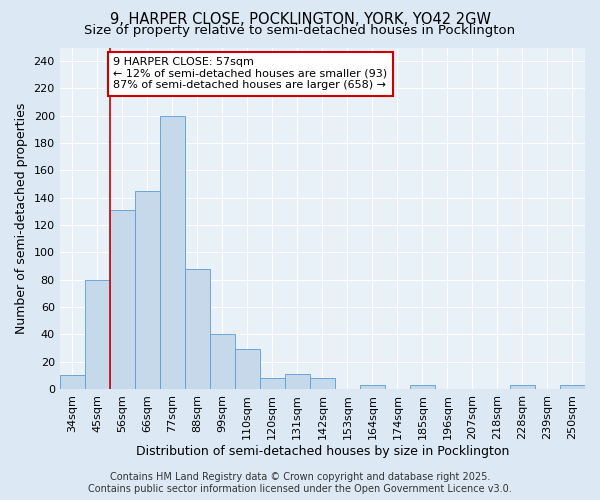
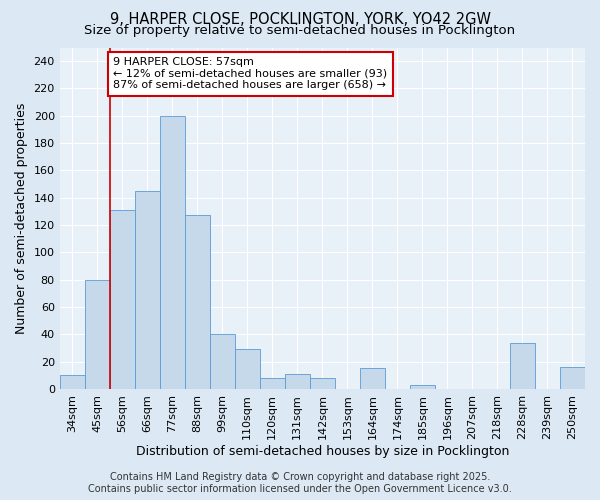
88sqm: 88 -> 127
164sqm: 3 -> 15
228sqm: 3 -> 34
250sqm: 3 -> 16
